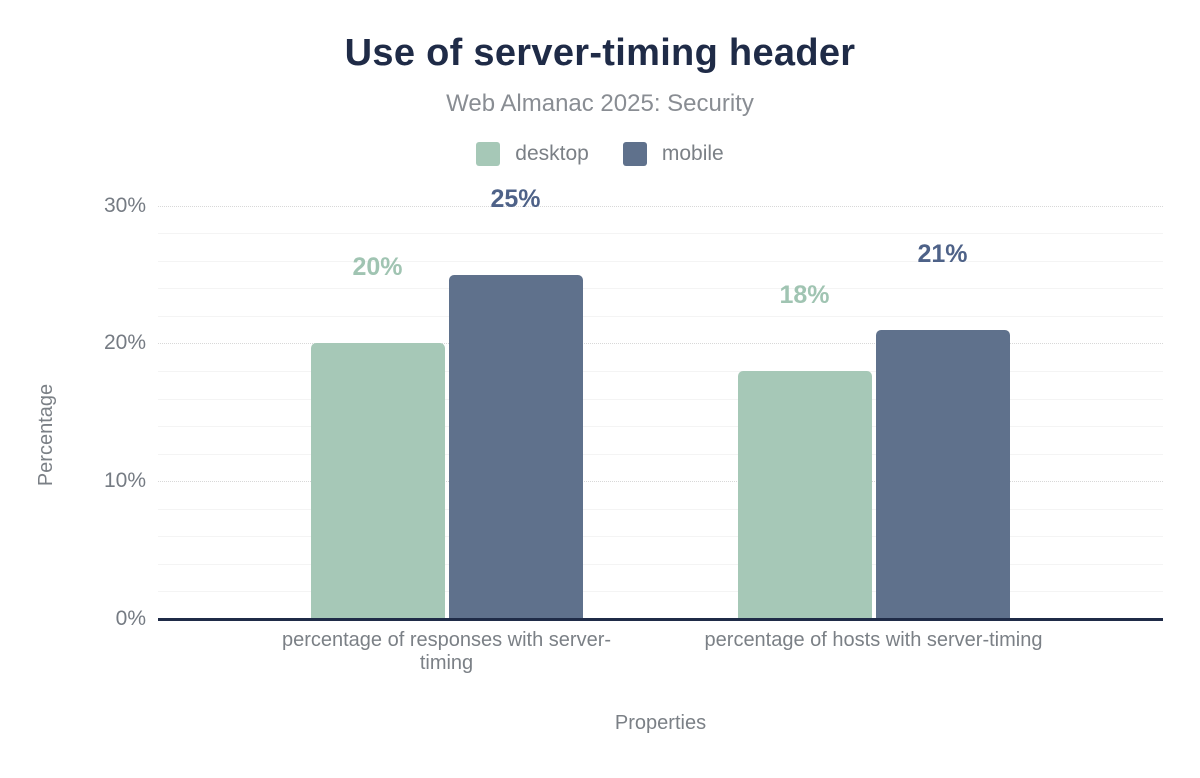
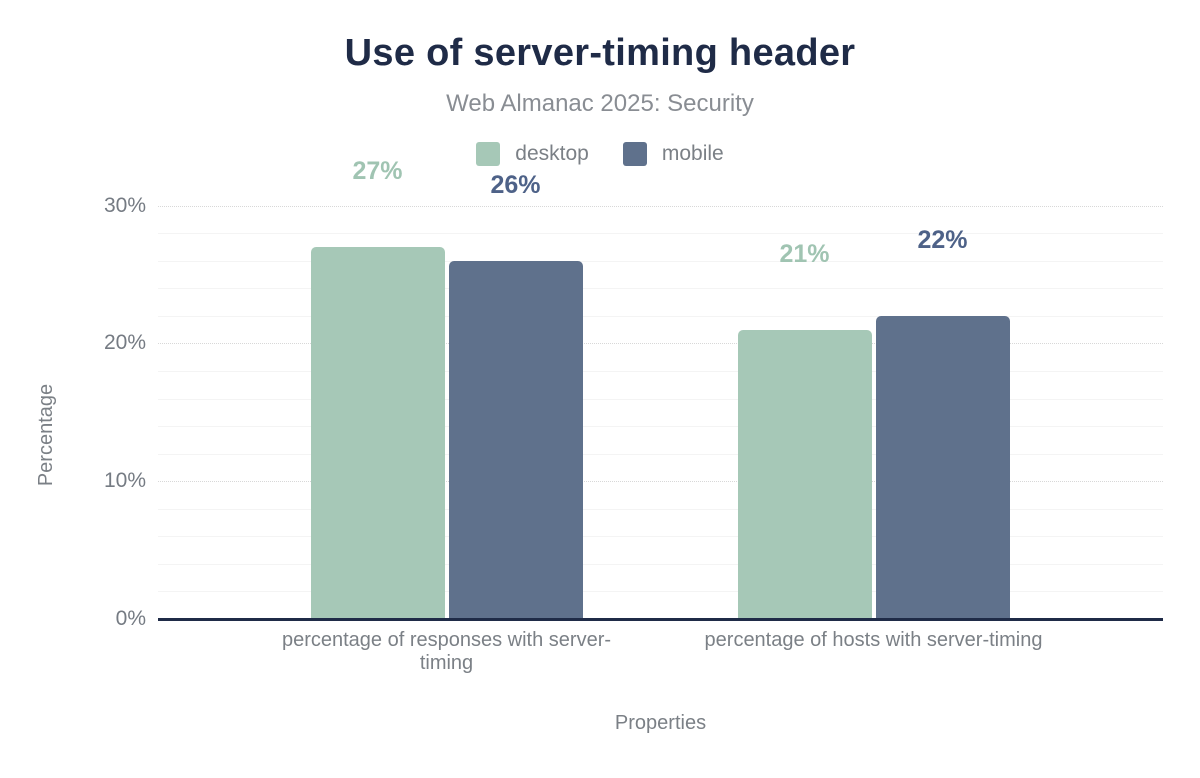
desktop/percentage of responses with server-timing: 20% -> 27%
mobile/percentage of responses with server-timing: 25% -> 26%
desktop/percentage of hosts with server-timing: 18% -> 21%
mobile/percentage of hosts with server-timing: 21% -> 22%
